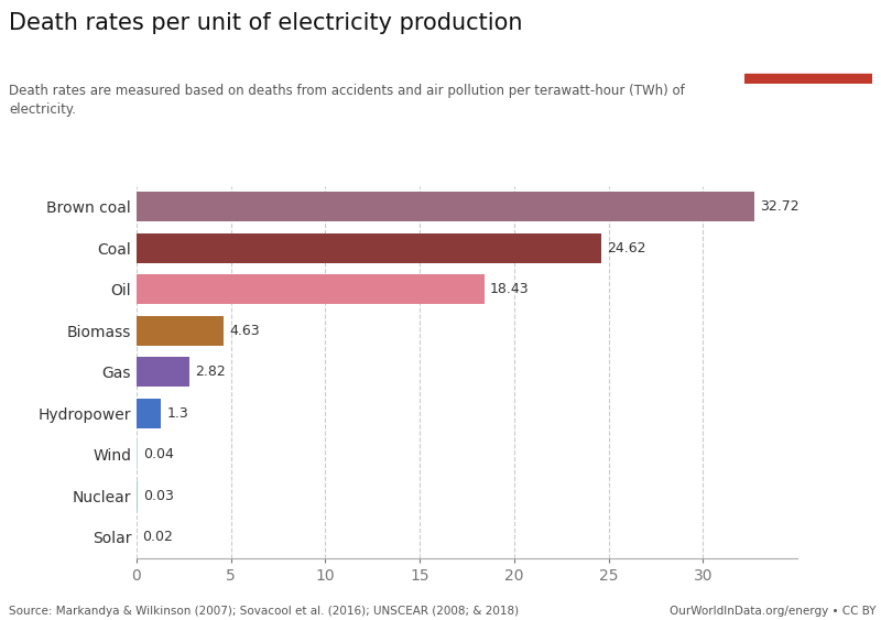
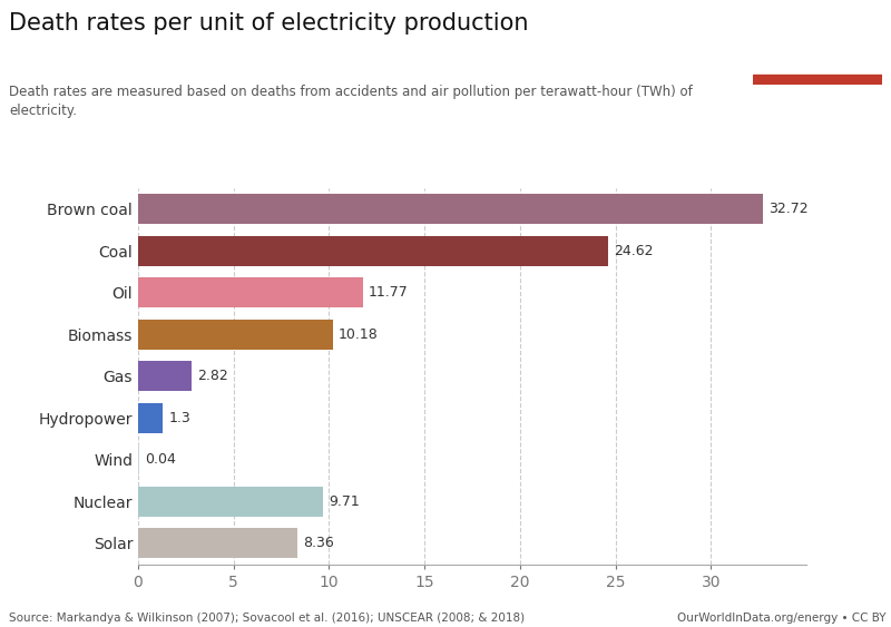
Oil: 18.43 -> 11.77
Biomass: 4.63 -> 10.18
Nuclear: 0.03 -> 9.71
Solar: 0.02 -> 8.36
